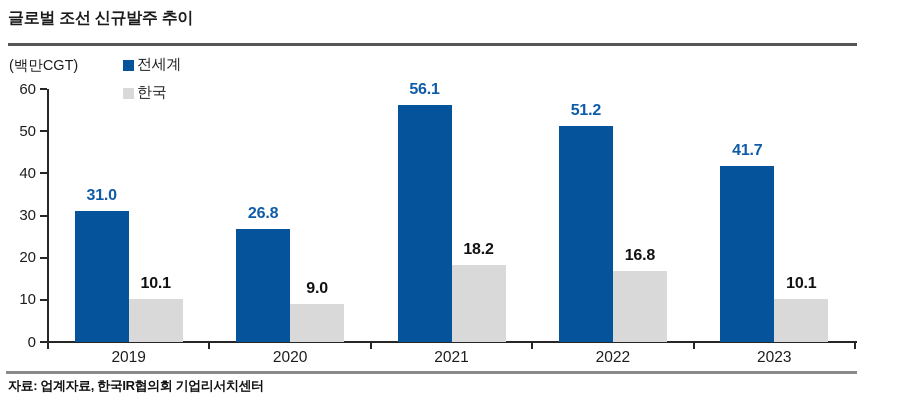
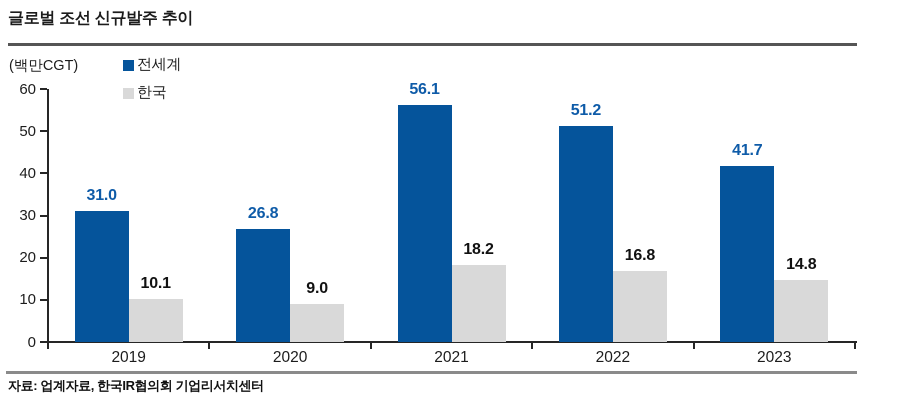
한국/2023: 10.1 -> 14.8
